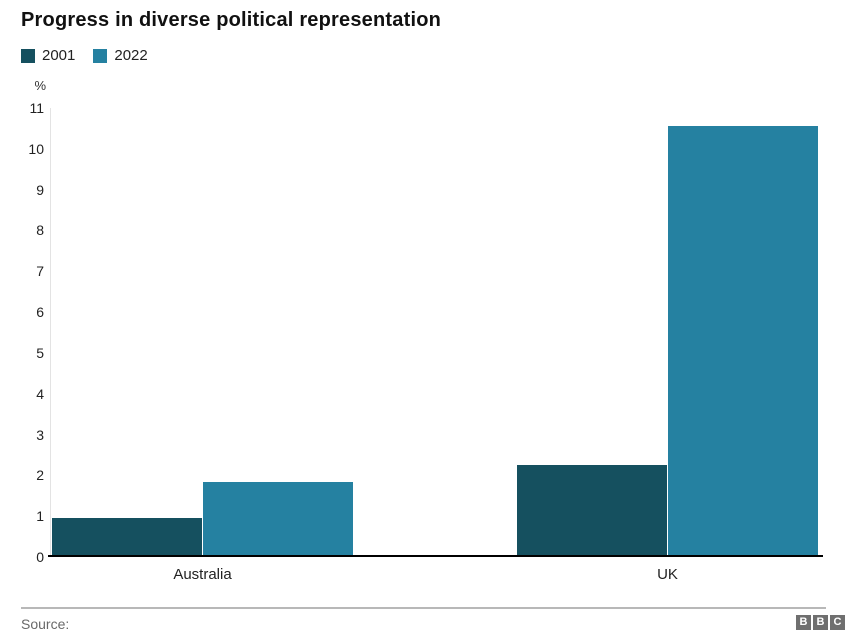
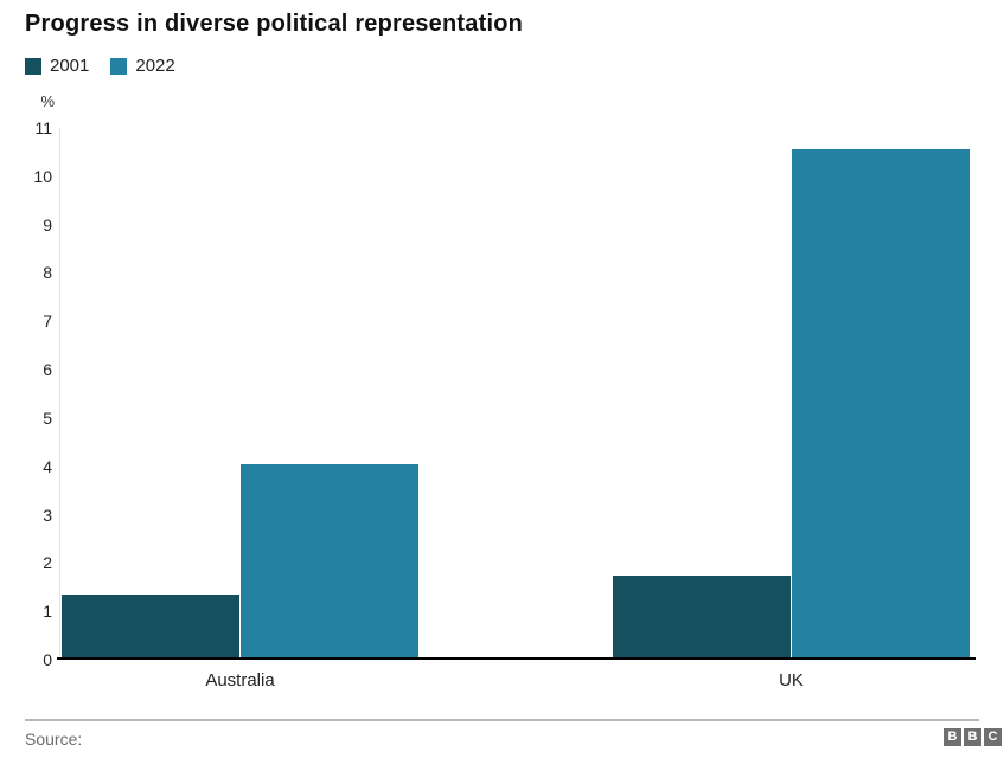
2001/Australia: 0.9 -> 1.3
2022/Australia: 1.8 -> 4.0
2001/UK: 2.2 -> 1.7
